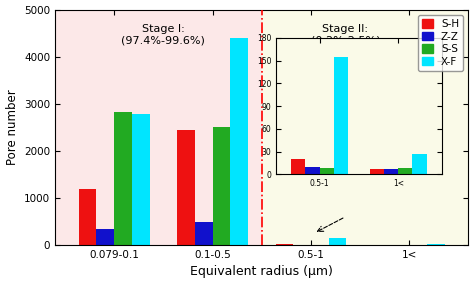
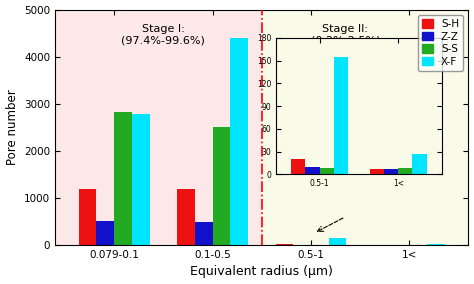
Z-Z/0.079-0.1: 350 -> 500
S-H/0.1-0.5: 2450 -> 1200
